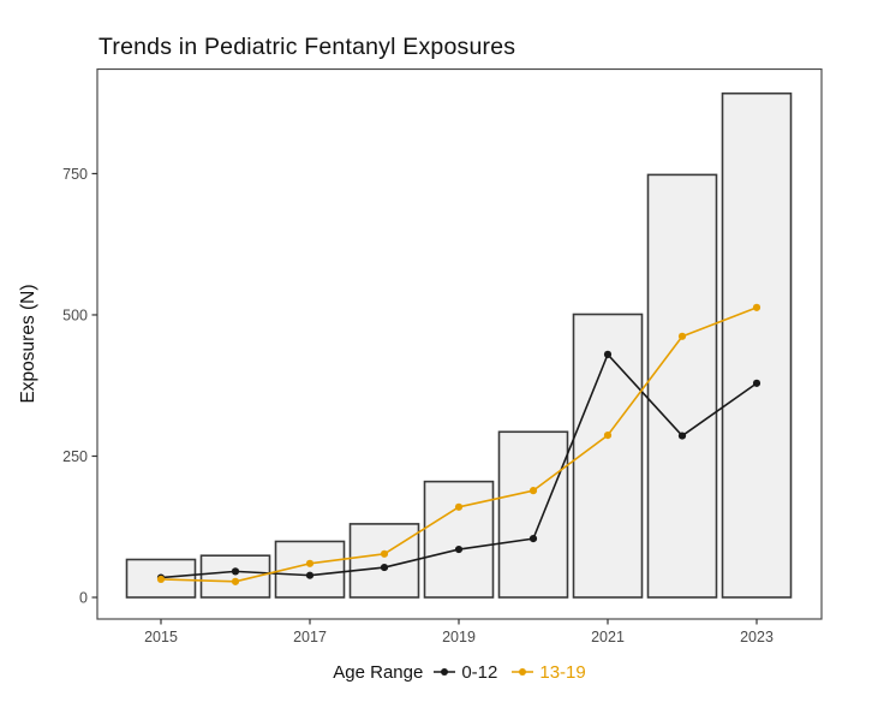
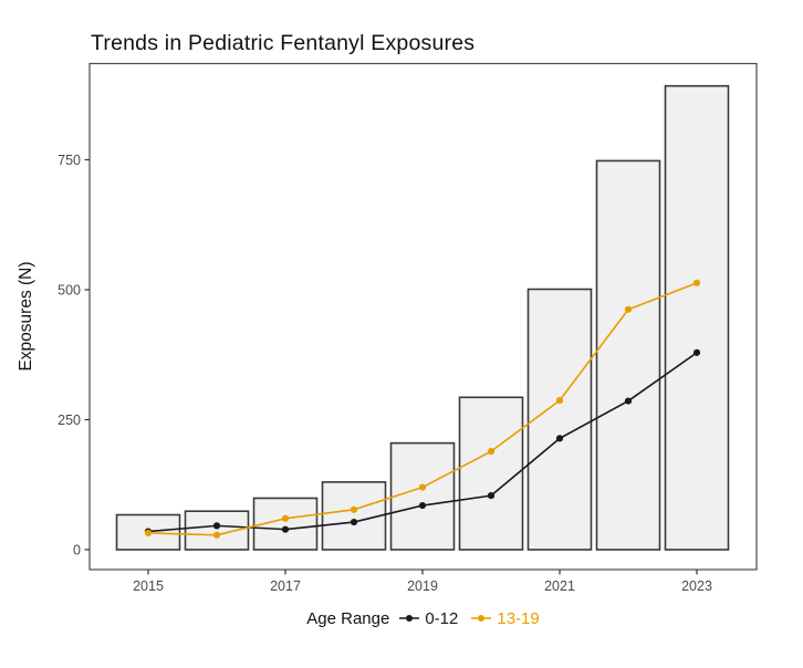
13-19/2019: 160 -> 120
0-12/2021: 430 -> 210
